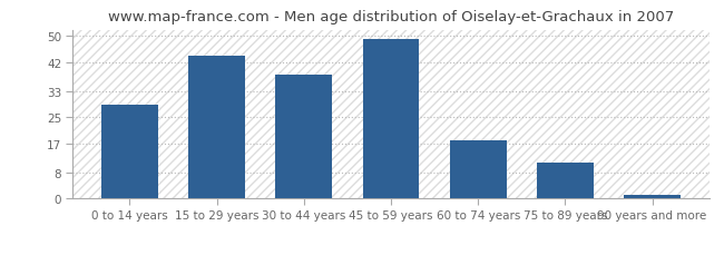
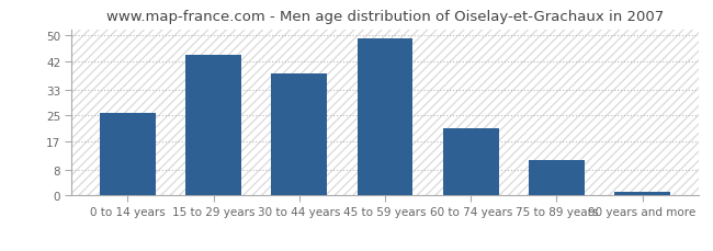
0 to 14 years: 29 -> 26
60 to 74 years: 18 -> 21
